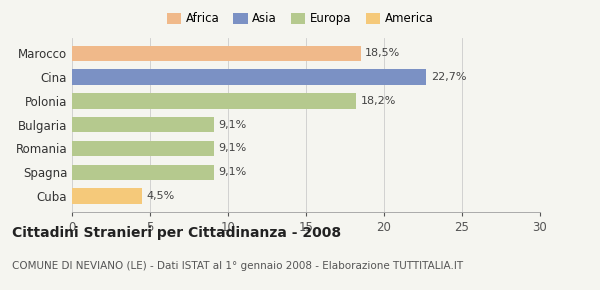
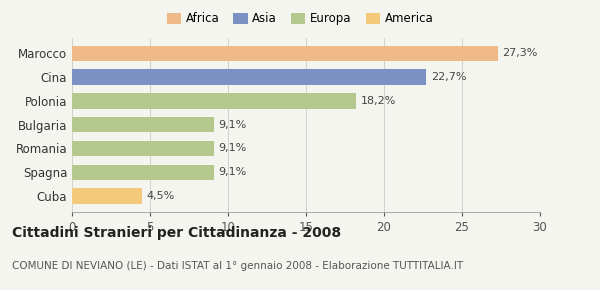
Marocco: 18,5% -> 27,3%
